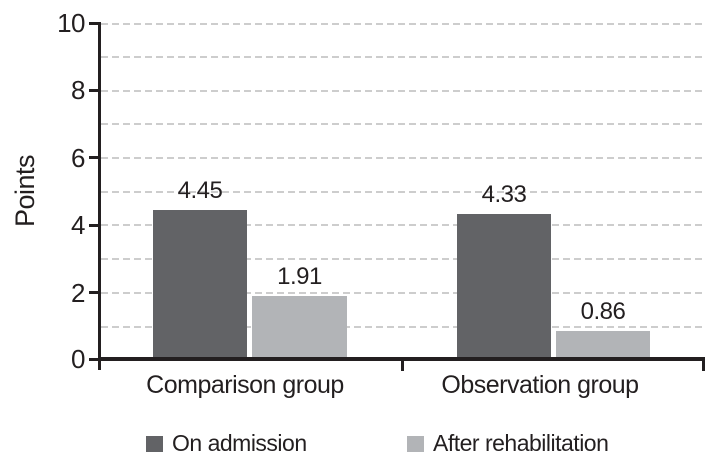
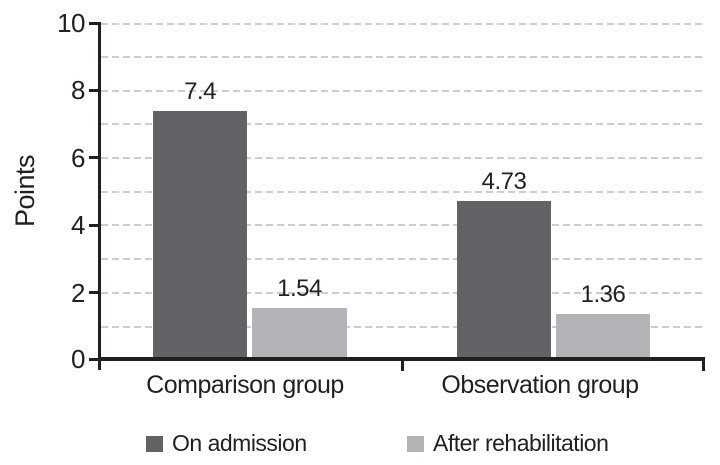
On admission/Comparison group: 4.45 -> 7.4
After rehabilitation/Comparison group: 1.91 -> 1.54
On admission/Observation group: 4.33 -> 4.73
After rehabilitation/Observation group: 0.86 -> 1.36
